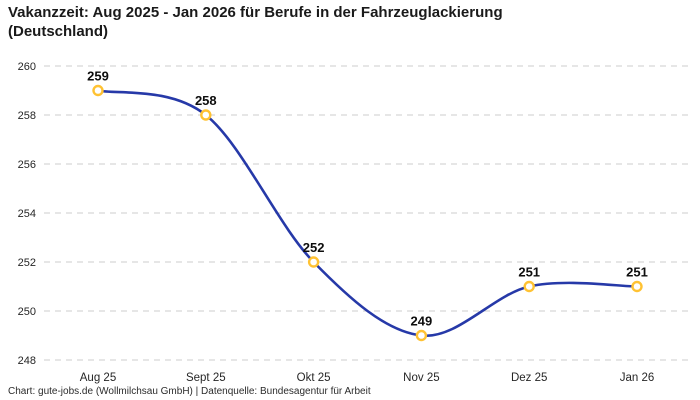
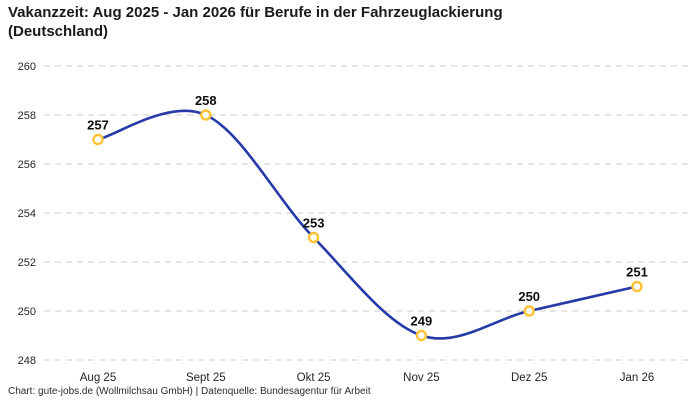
Aug 25: 259 -> 257
Okt 25: 252 -> 253
Dez 25: 251 -> 250
